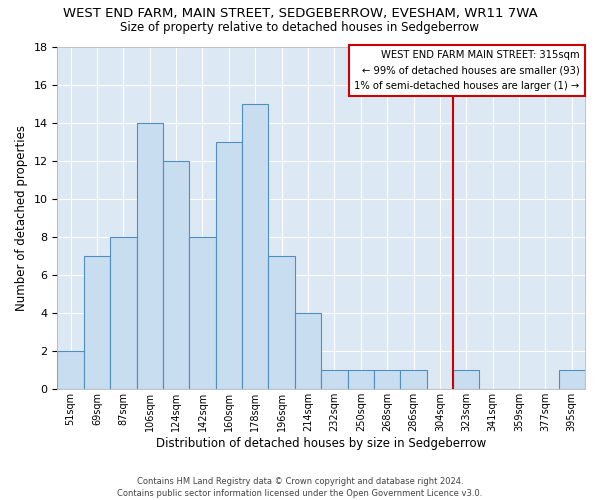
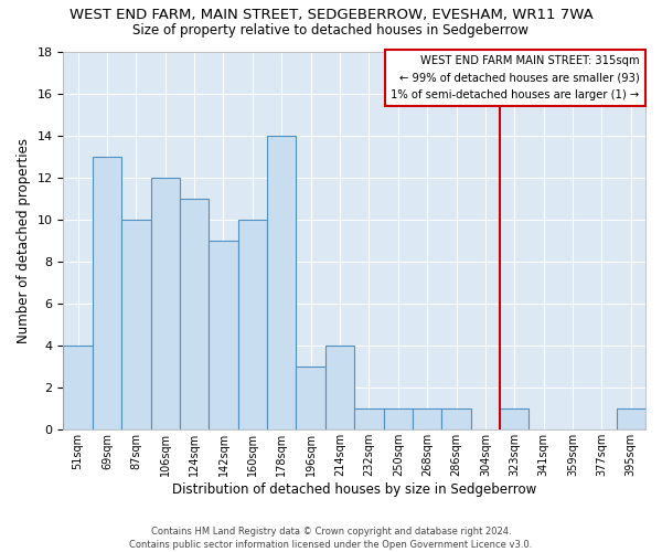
51sqm: 2 -> 4
69sqm: 7 -> 13
87sqm: 8 -> 10
106sqm: 14 -> 12
124sqm: 12 -> 11
142sqm: 8 -> 9
160sqm: 13 -> 10
178sqm: 15 -> 14
196sqm: 7 -> 3
